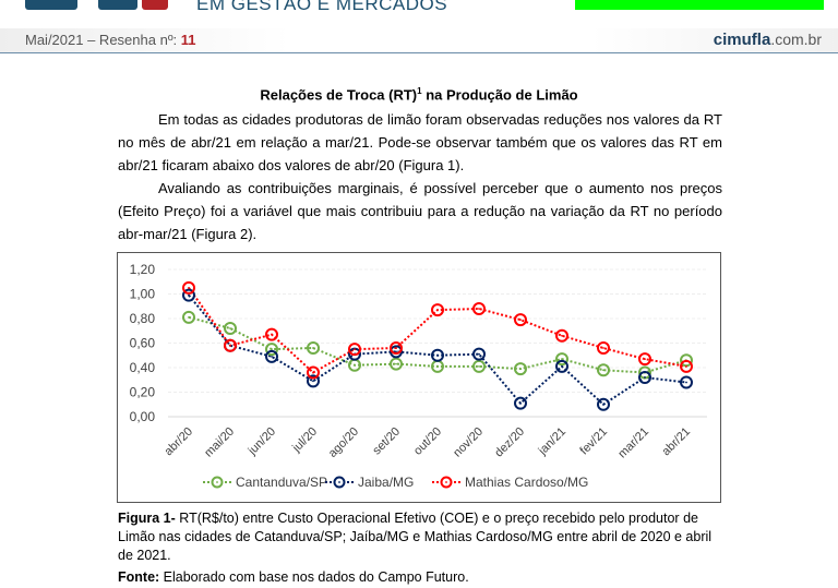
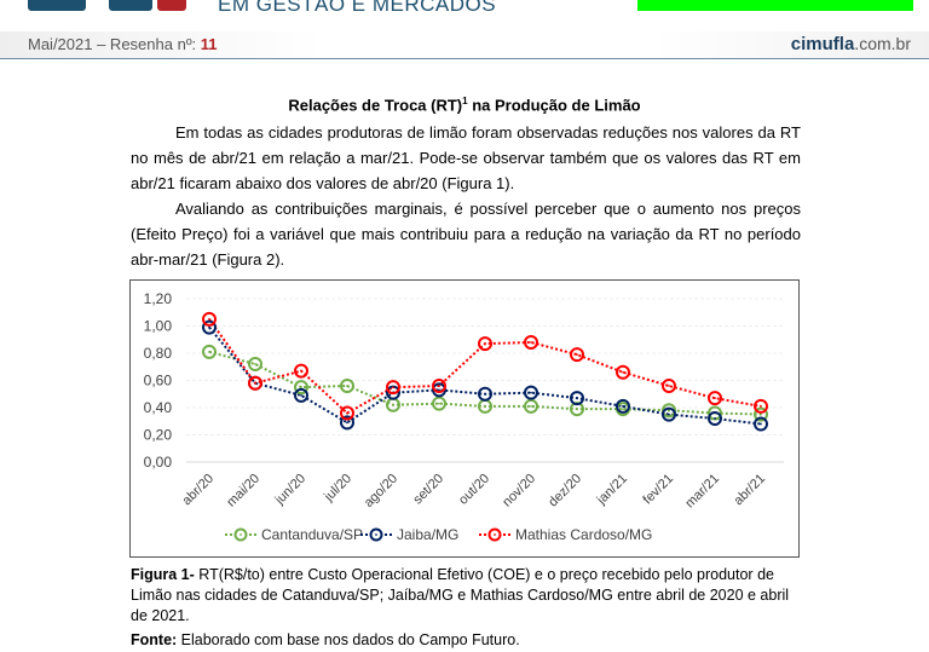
Jaiba/MG/dez/20: 0,11 -> 0,47
Cantanduva/SP/jan/21: 0,47 -> 0,39
Jaiba/MG/fev/21: 0,10 -> 0,35
Cantanduva/SP/abr/21: 0,46 -> 0,35
